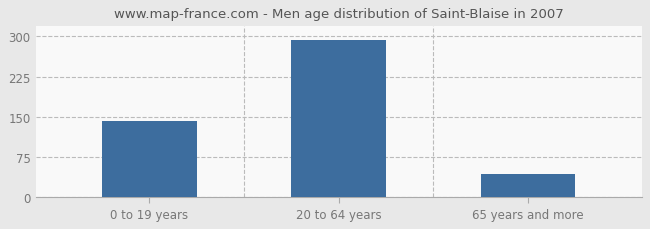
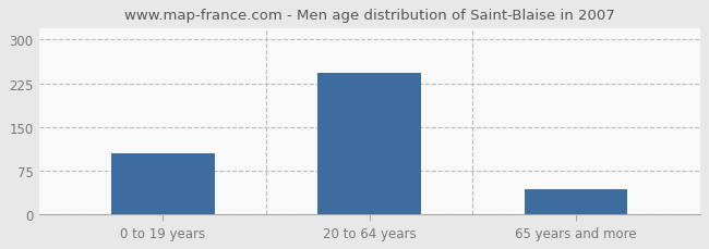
0 to 19 years: 143 -> 104
20 to 64 years: 294 -> 242
